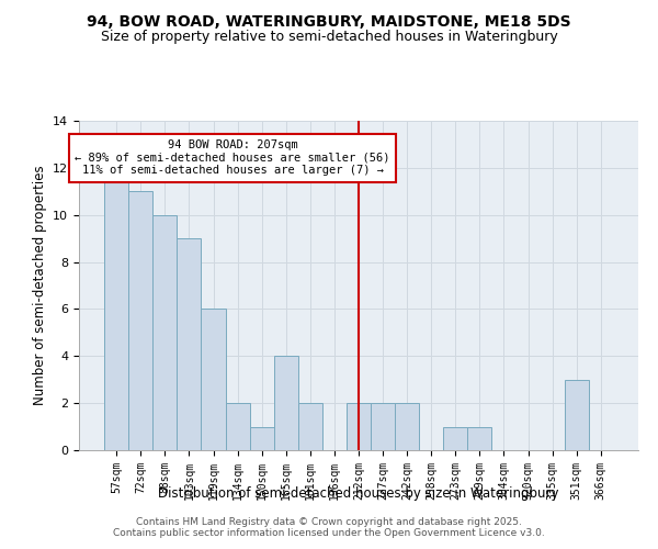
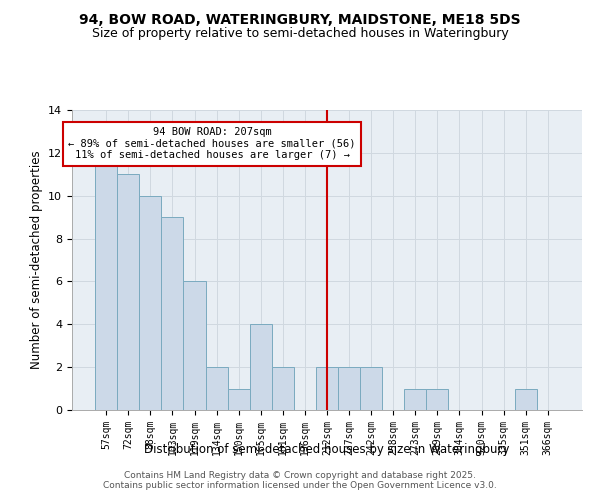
351sqm: 3 -> 1
